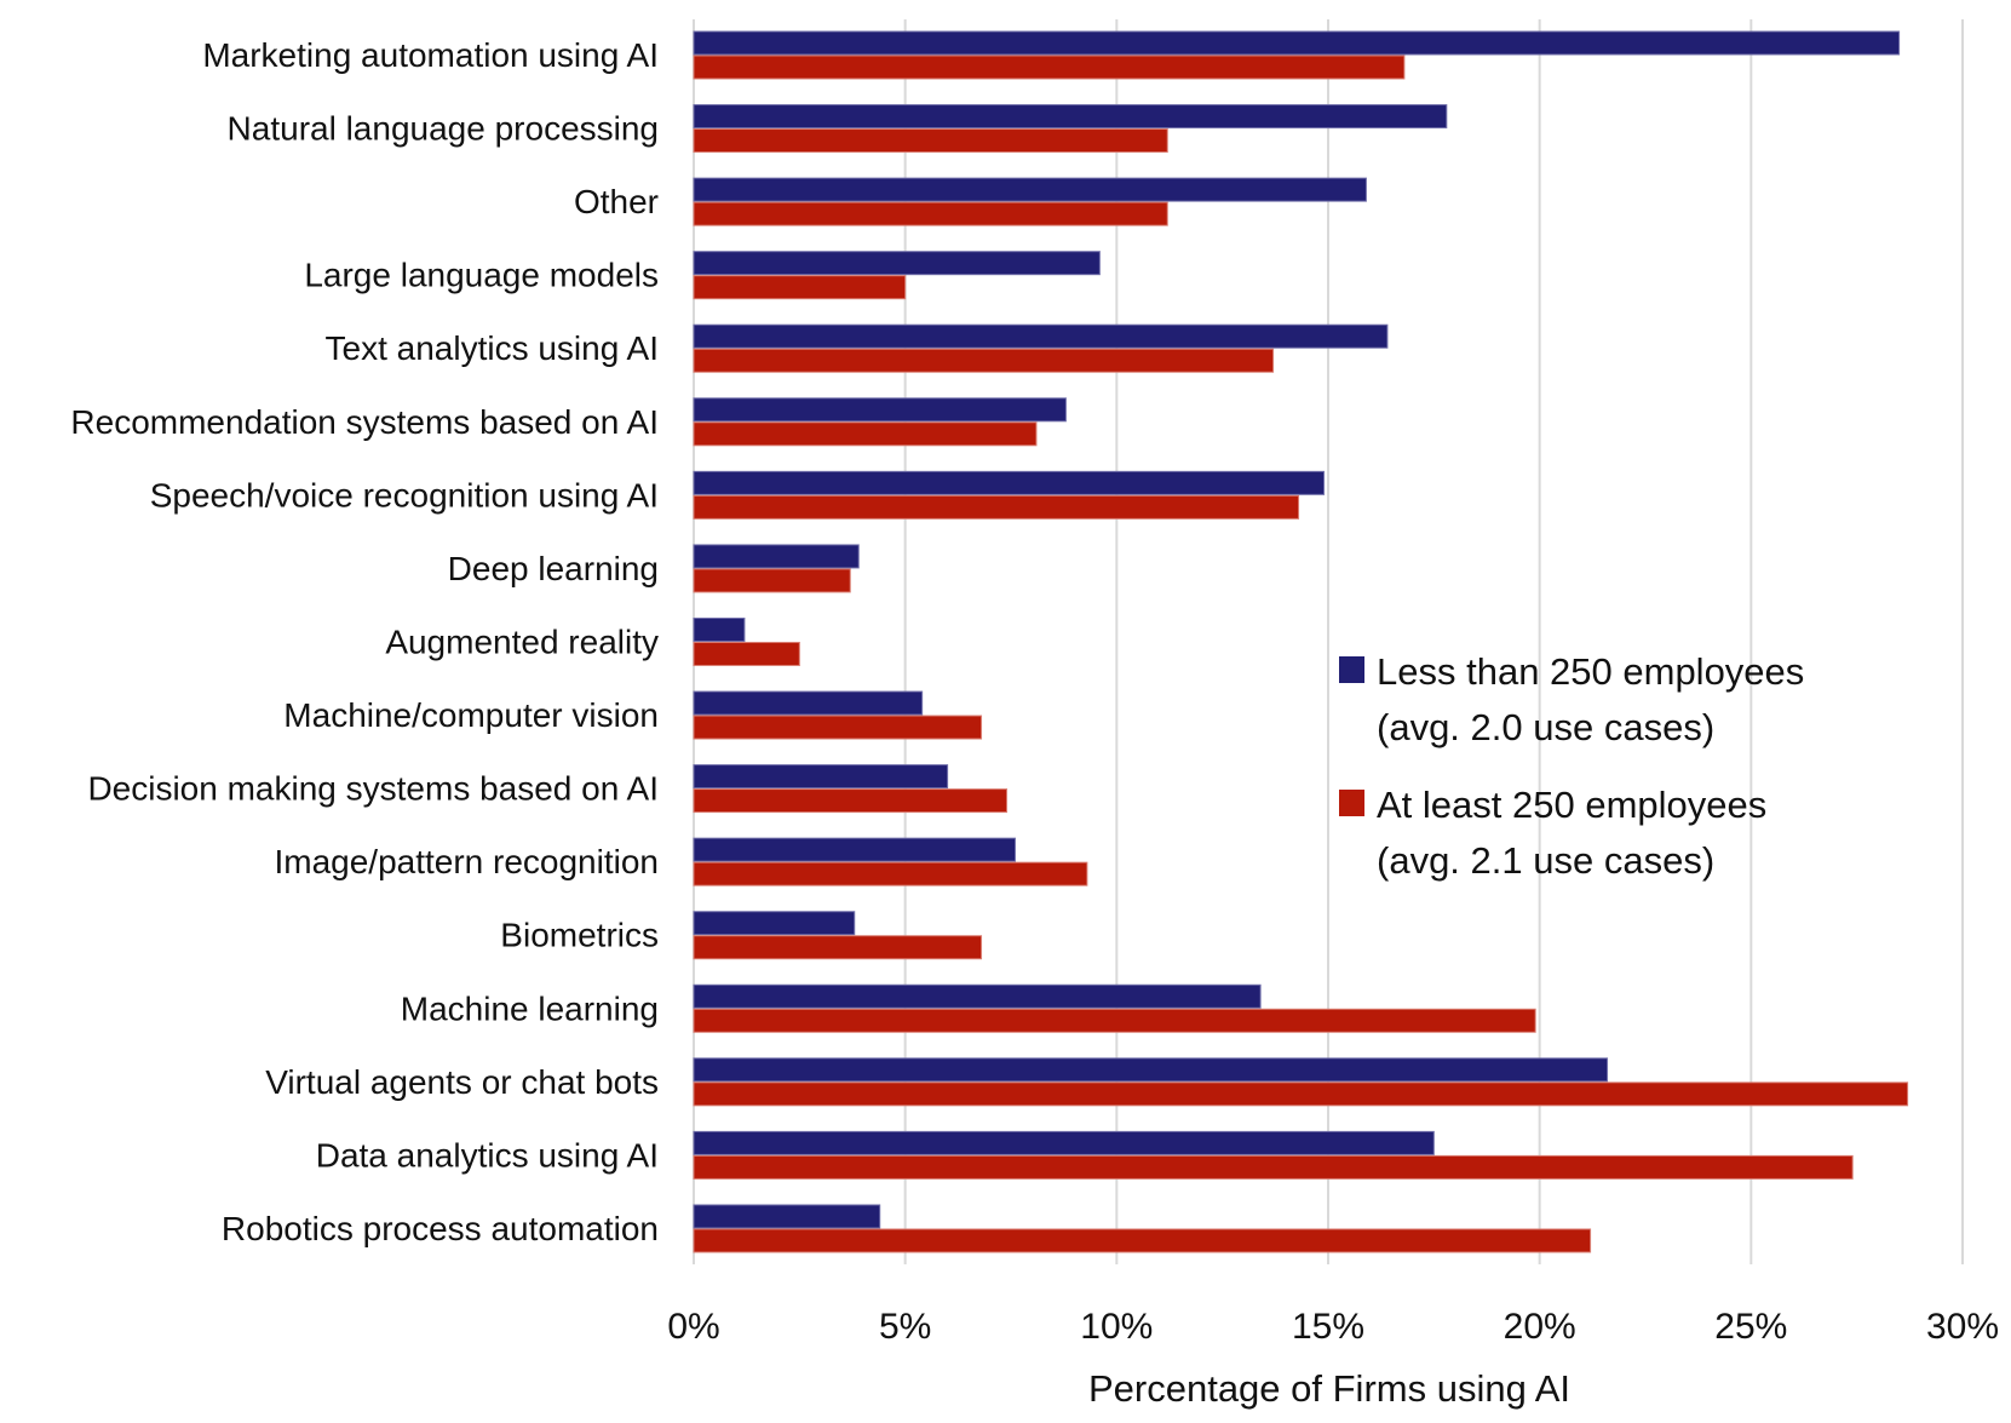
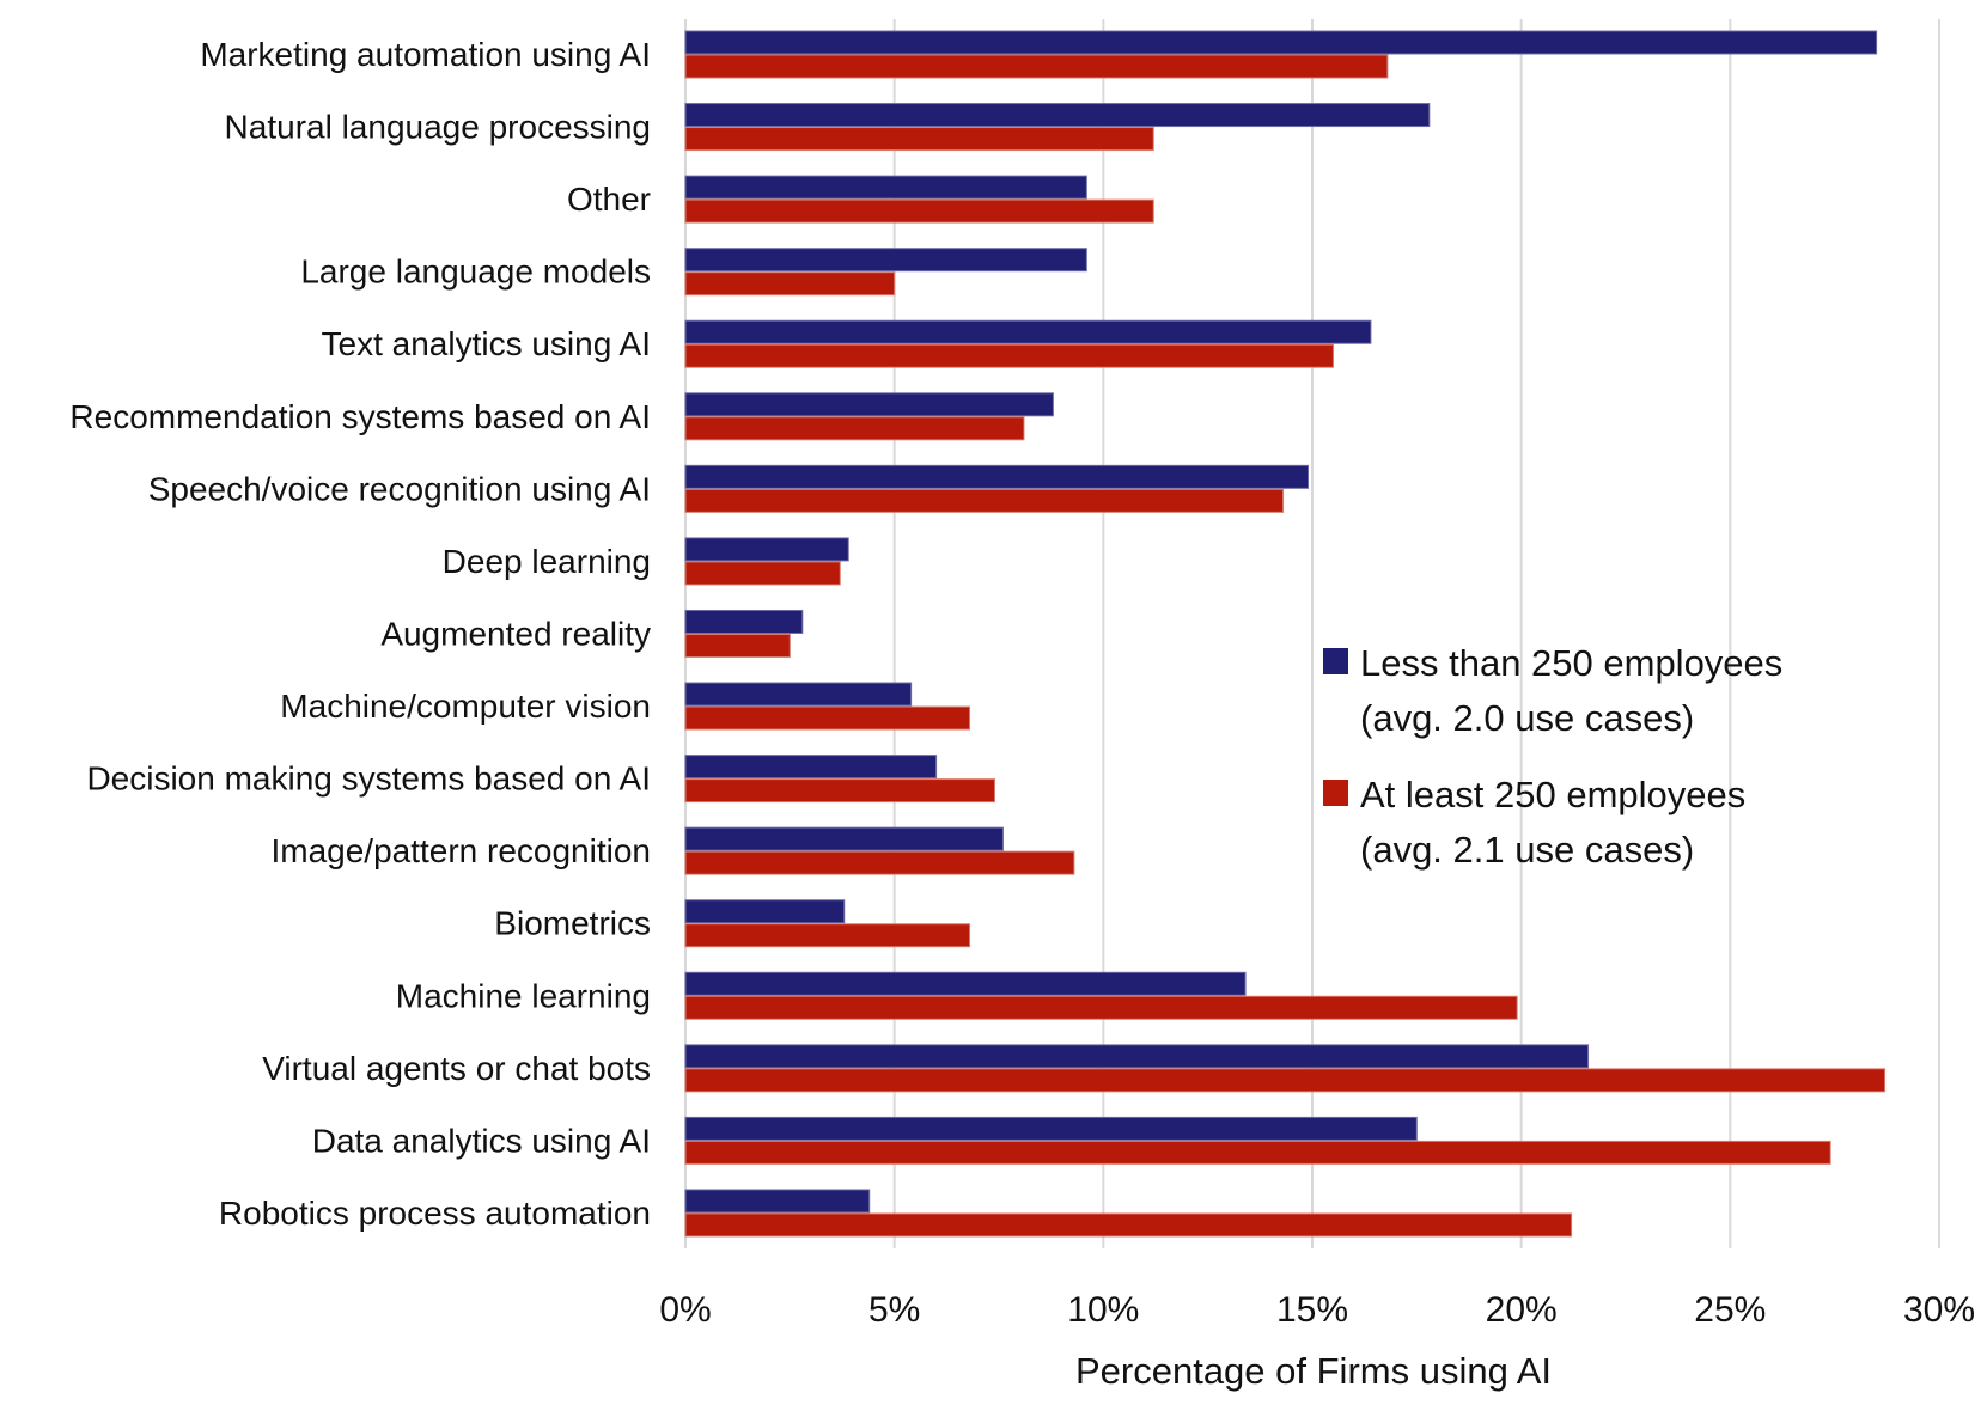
Less than 250 employees/Other: 15.9% -> 9.6%
At least 250 employees/Text analytics using AI: 13.7% -> 15.5%
Less than 250 employees/Augmented reality: 1.2% -> 2.8%
